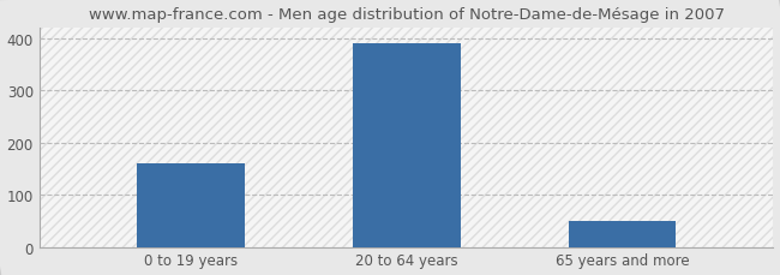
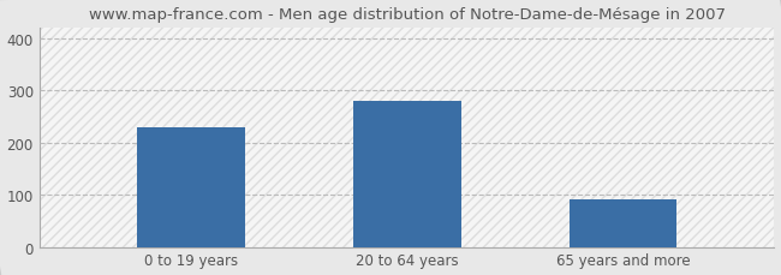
0 to 19 years: 160 -> 230
20 to 64 years: 390 -> 280
65 years and more: 50 -> 90
